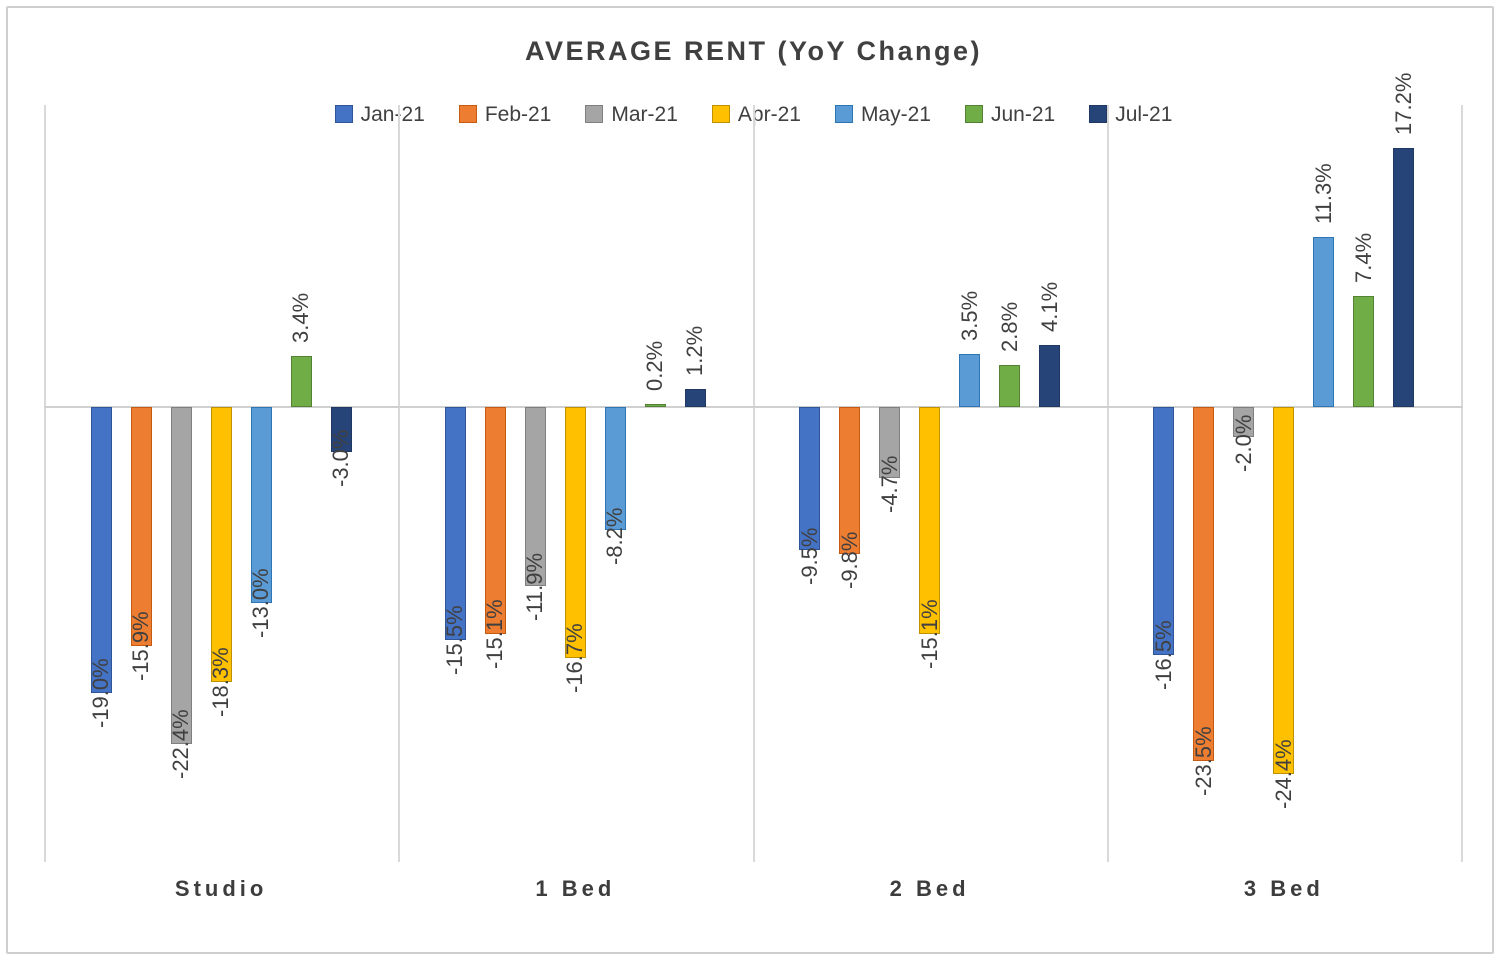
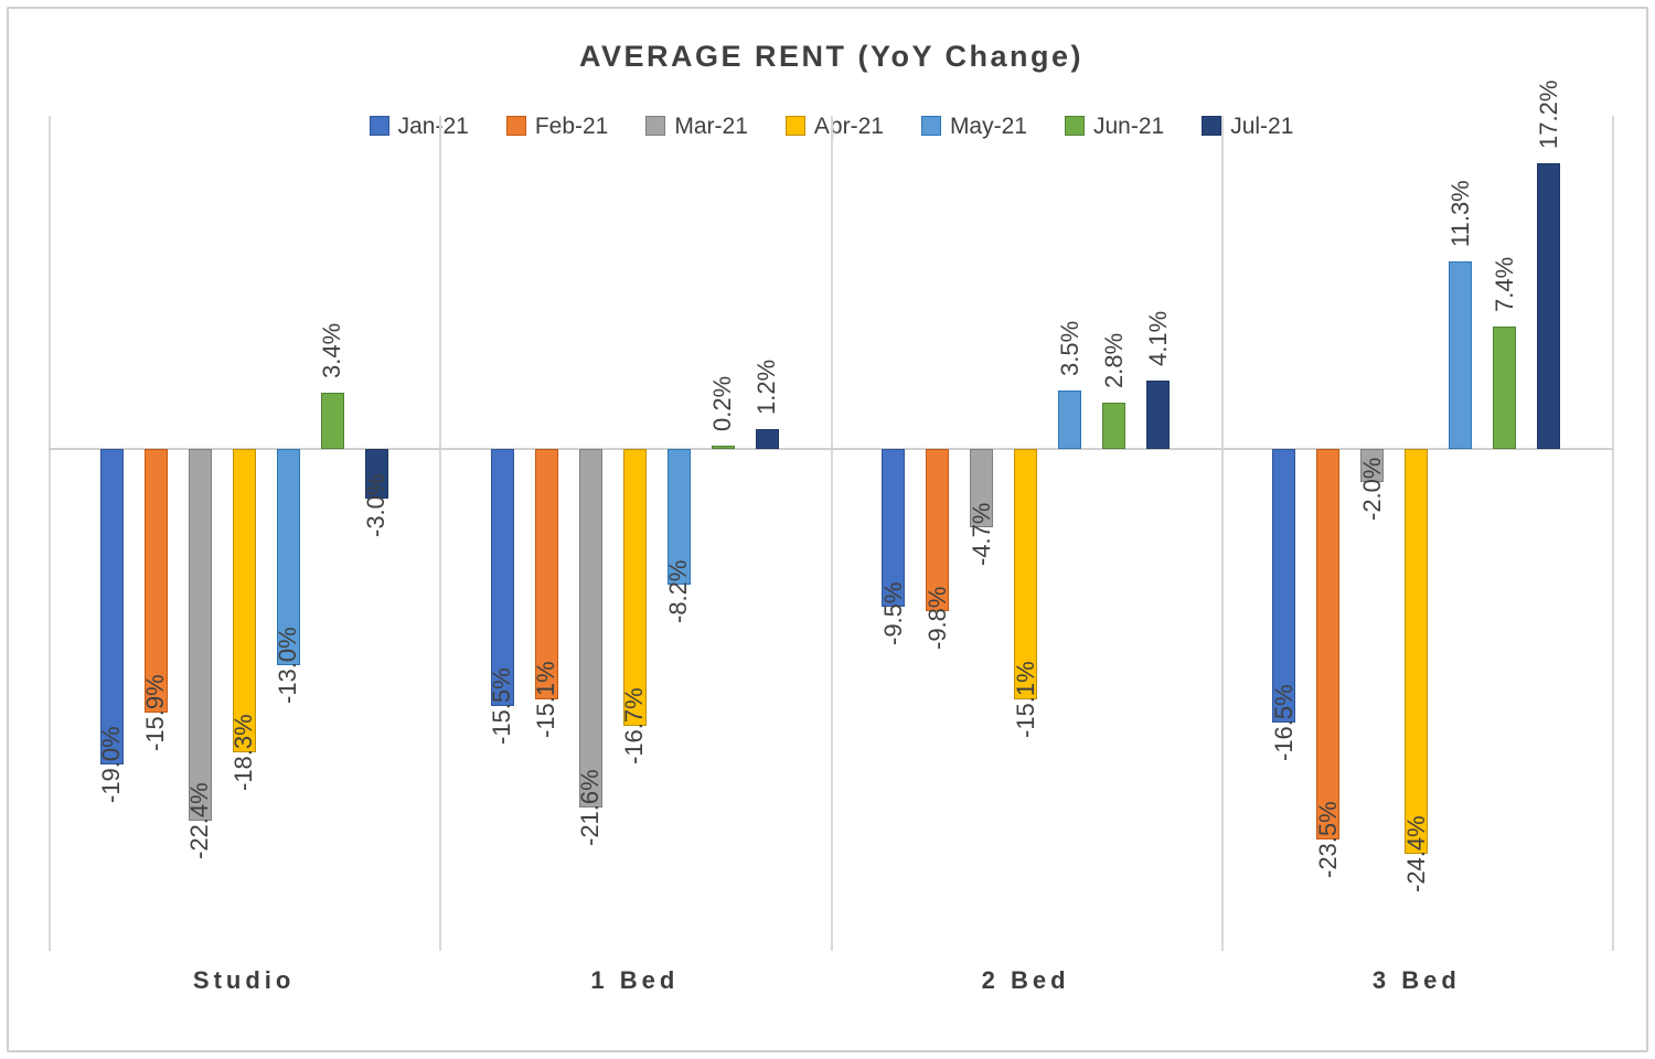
Mar-21/1 Bed: -11.9% -> -21.6%
